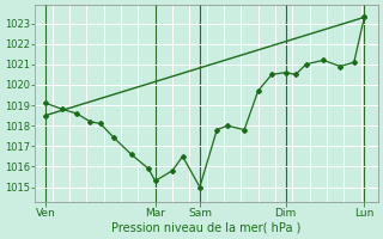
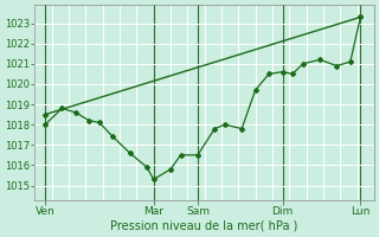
Ven: 1019.1 -> 1018.0
Sam: 1015.0 -> 1016.5
